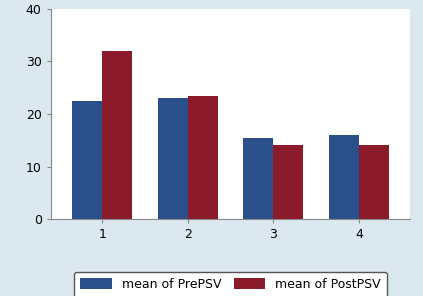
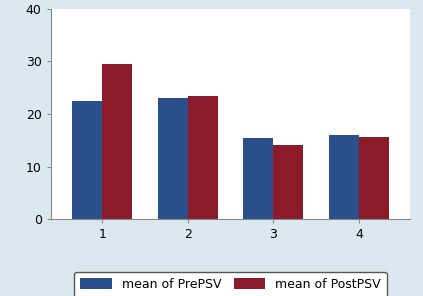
mean of PostPSV/1: 32.0 -> 29.6
mean of PostPSV/4: 14.0 -> 15.6
